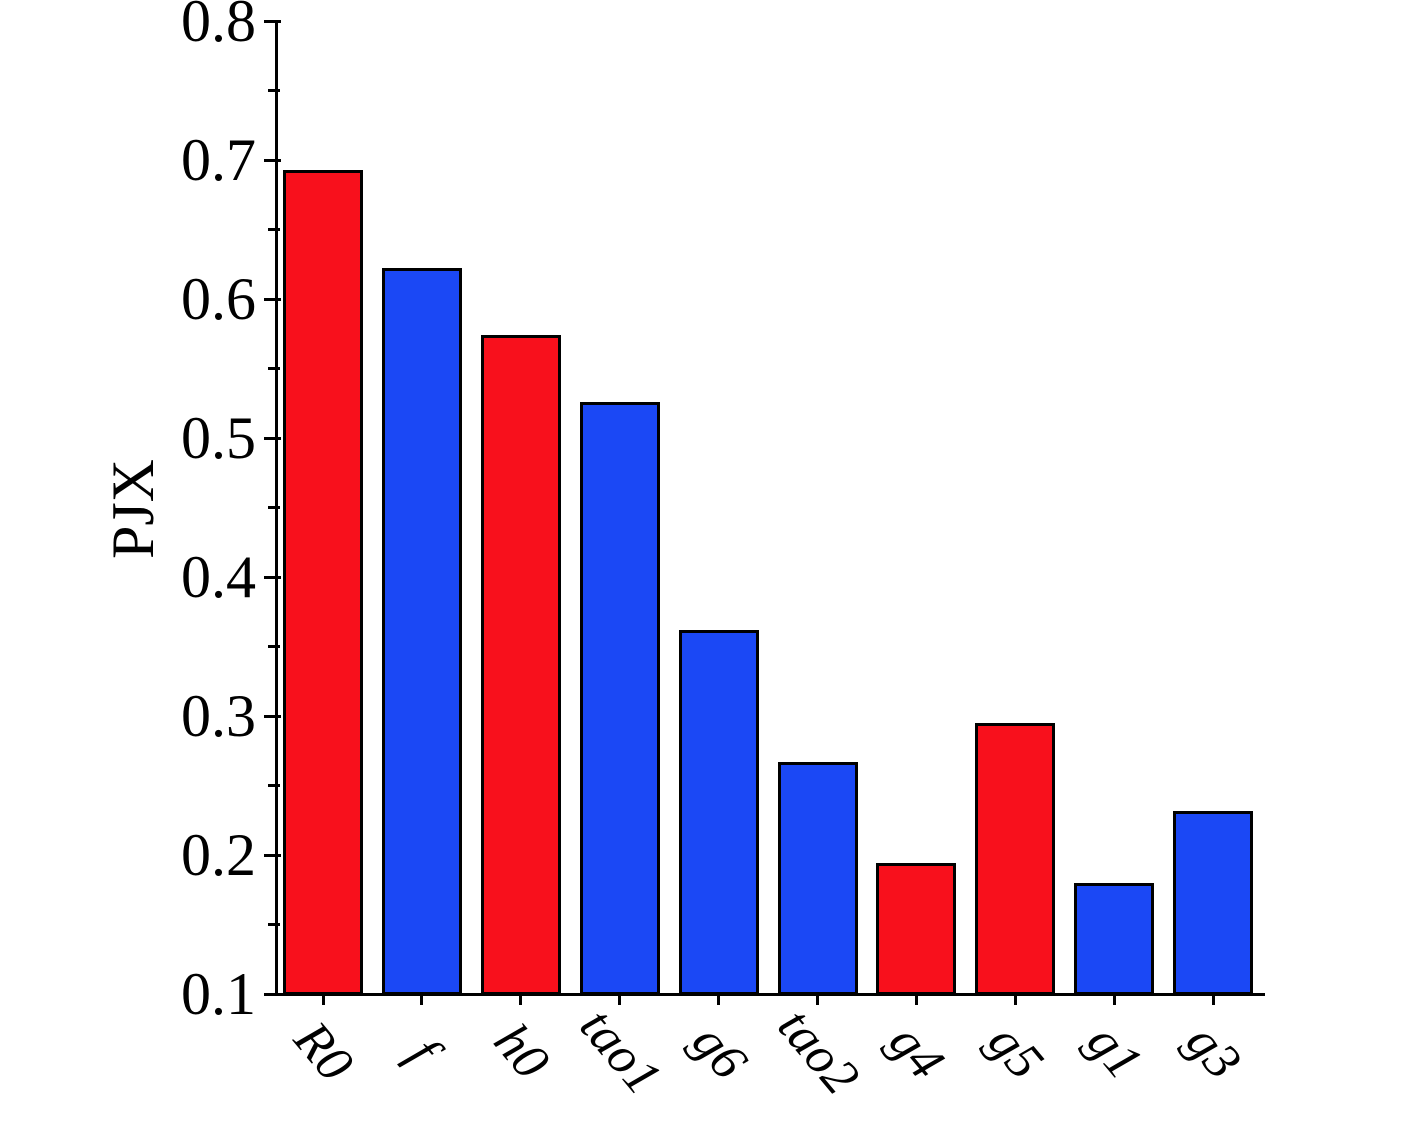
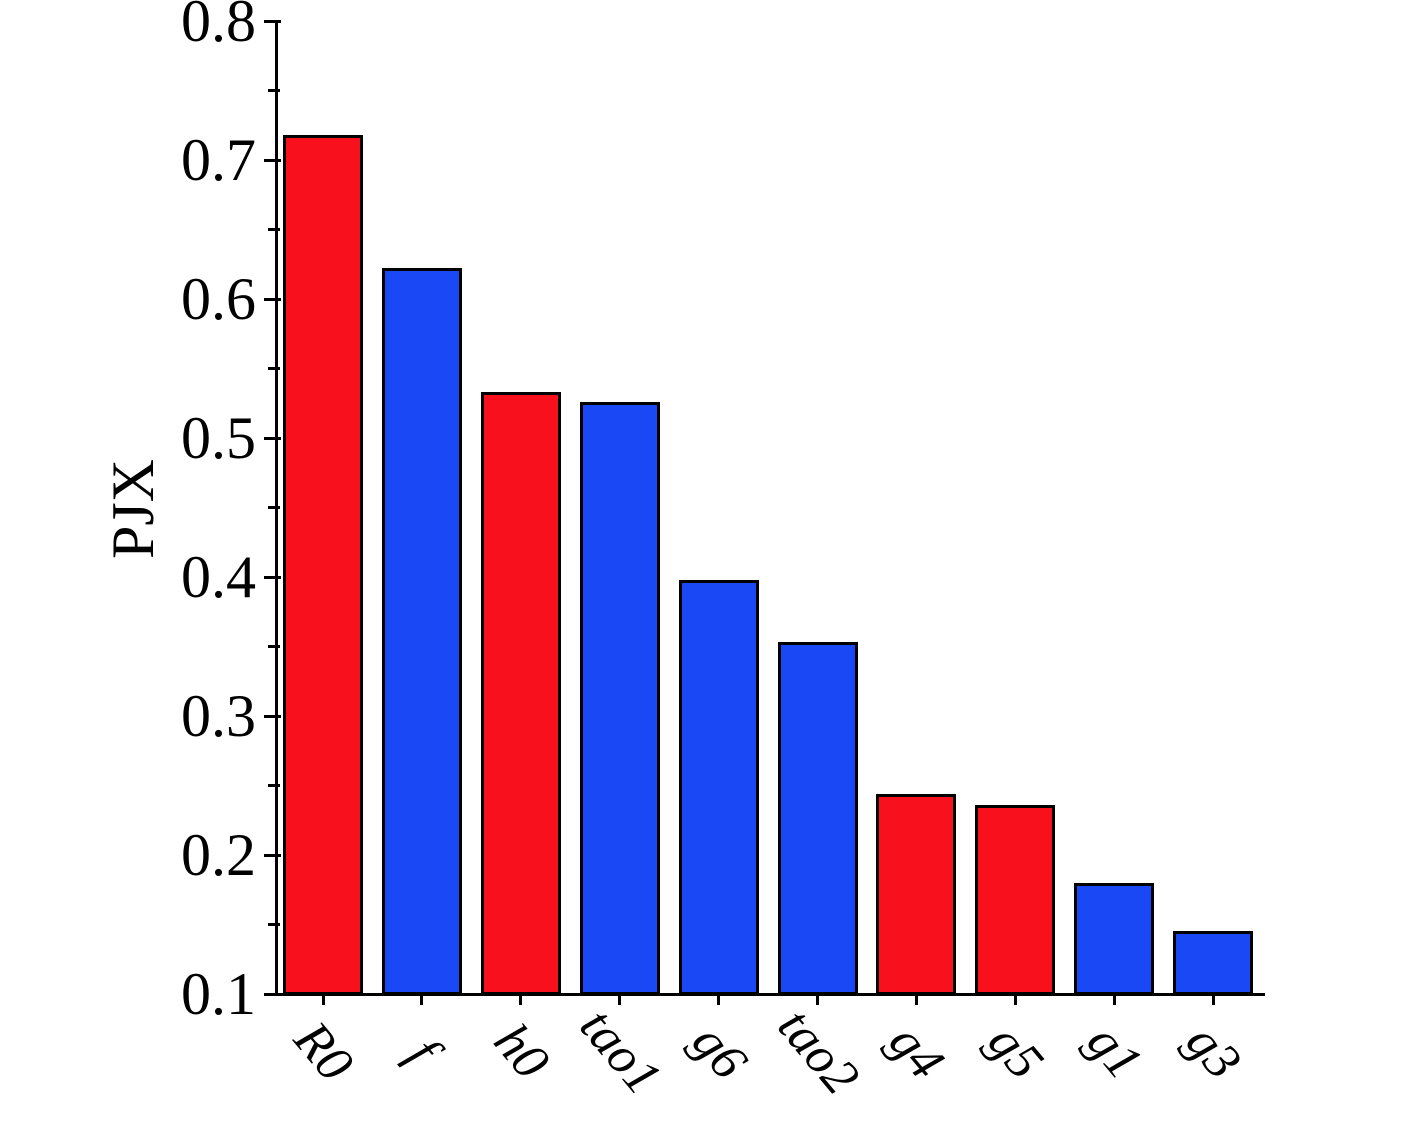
R0: 0.693 -> 0.718
h0: 0.574 -> 0.533
g6: 0.362 -> 0.398
tao2: 0.267 -> 0.353
g4: 0.194 -> 0.244
g5: 0.295 -> 0.236
g3: 0.232 -> 0.145
